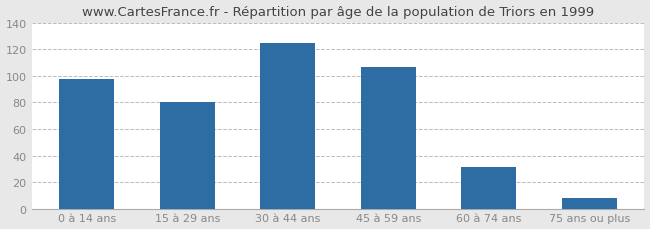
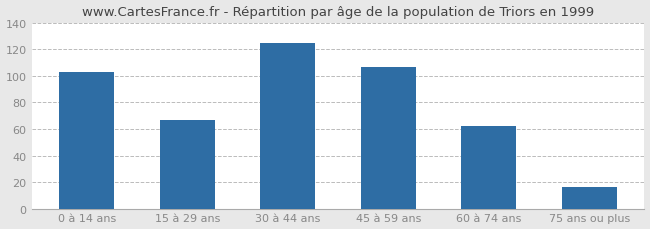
0 à 14 ans: 98 -> 103
15 à 29 ans: 80 -> 67
60 à 74 ans: 31 -> 62
75 ans ou plus: 8 -> 16
